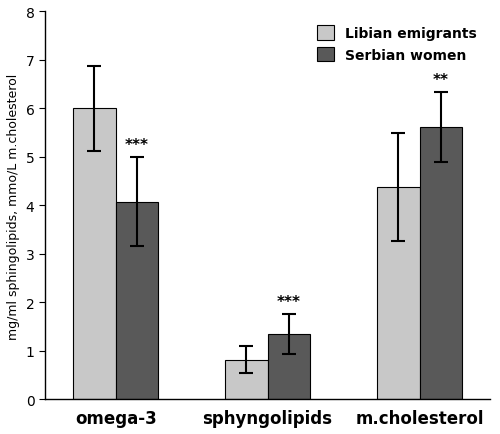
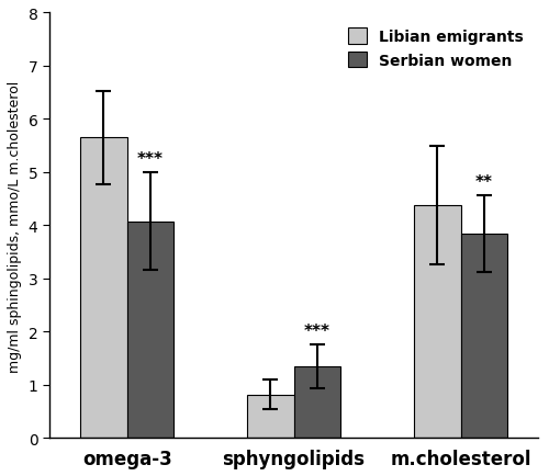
Libian emigrants/omega-3: 6.00 -> 5.65
Serbian women/m.cholesterol: 5.62 -> 3.85
